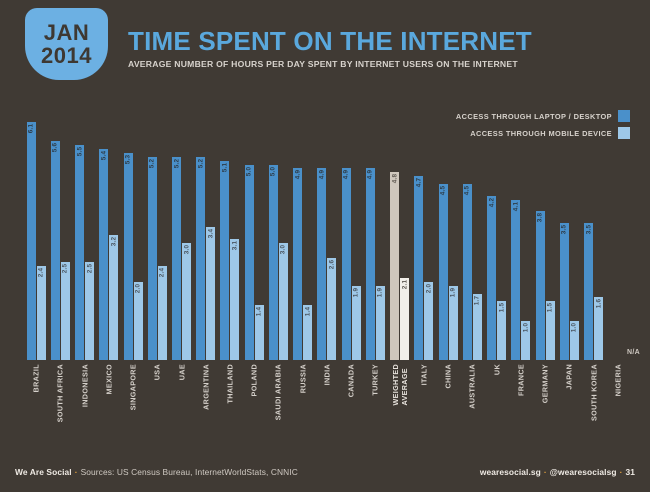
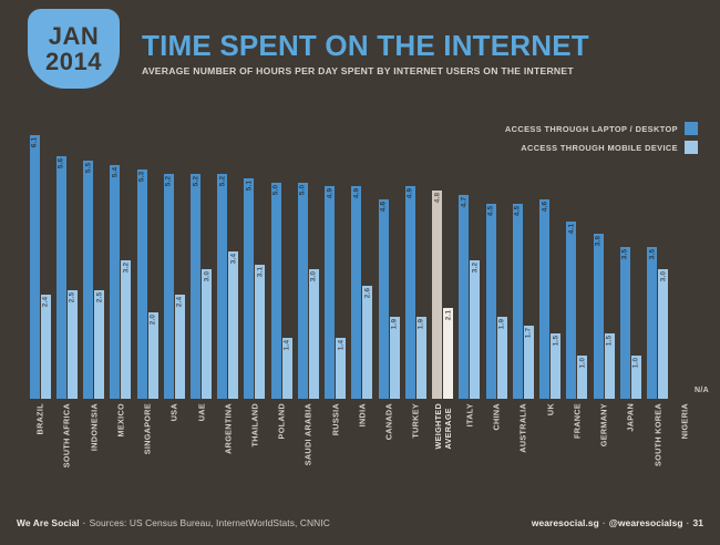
ACCESS THROUGH LAPTOP / DESKTOP/CANADA: 4.9 -> 4.6
ACCESS THROUGH MOBILE DEVICE/ITALY: 2.0 -> 3.2
ACCESS THROUGH LAPTOP / DESKTOP/UK: 4.2 -> 4.6
ACCESS THROUGH MOBILE DEVICE/SOUTH KOREA: 1.6 -> 3.0
